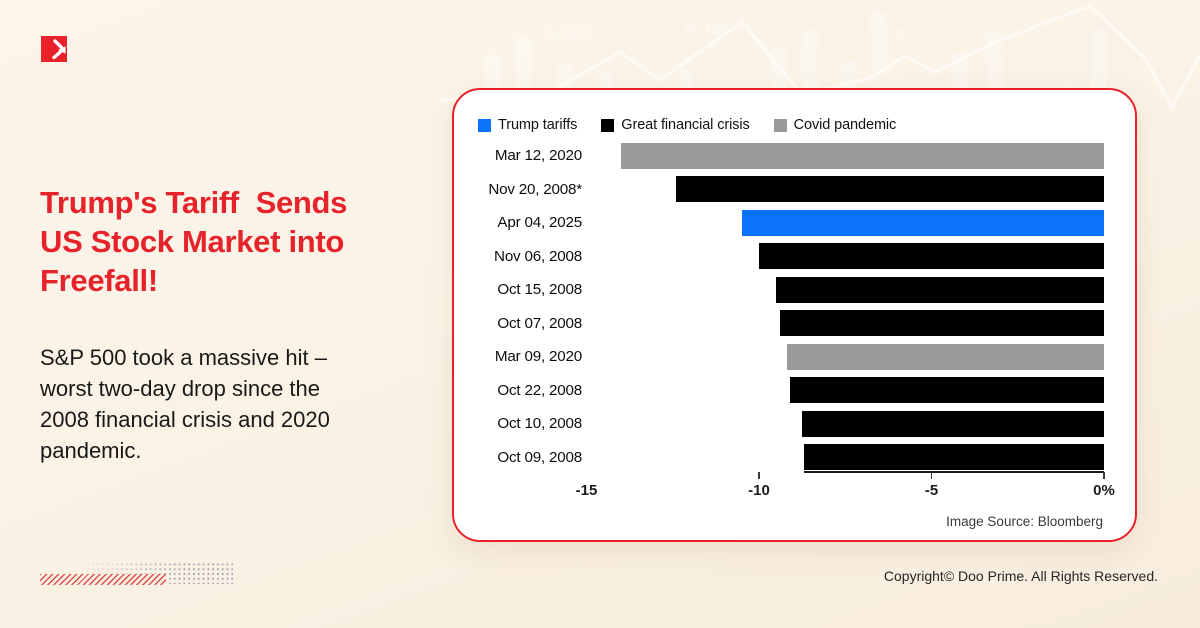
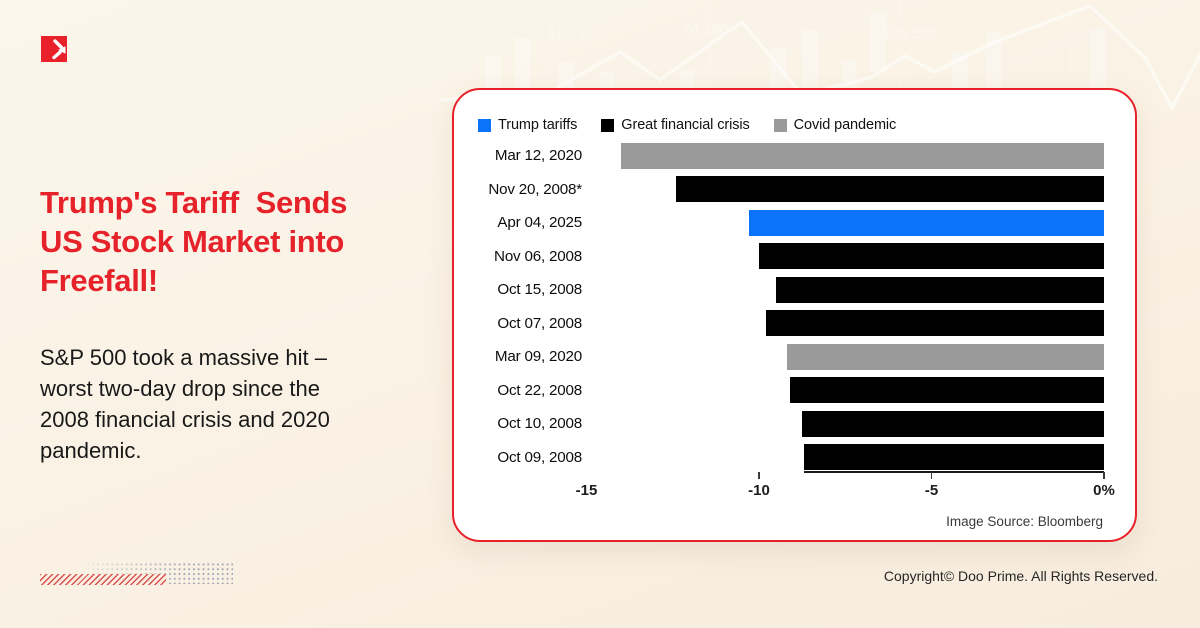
Apr 04, 2025: -10.5% -> -10.3%
Oct 07, 2008: -9.4% -> -9.8%
